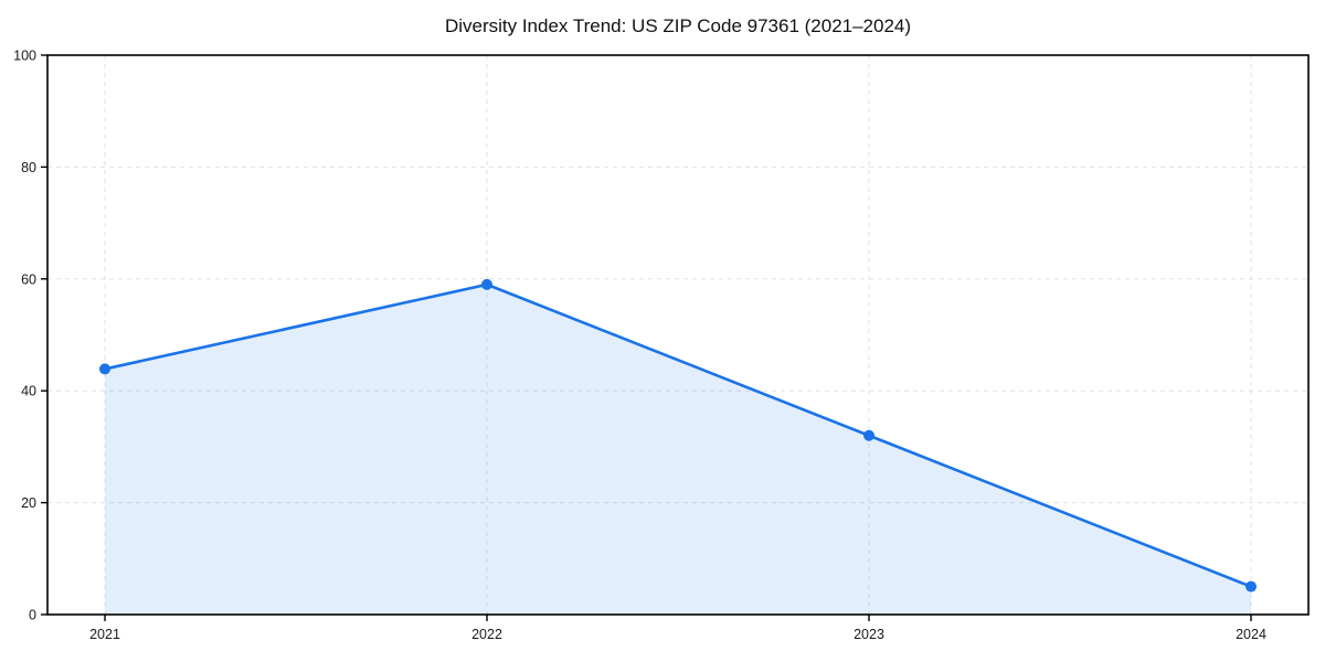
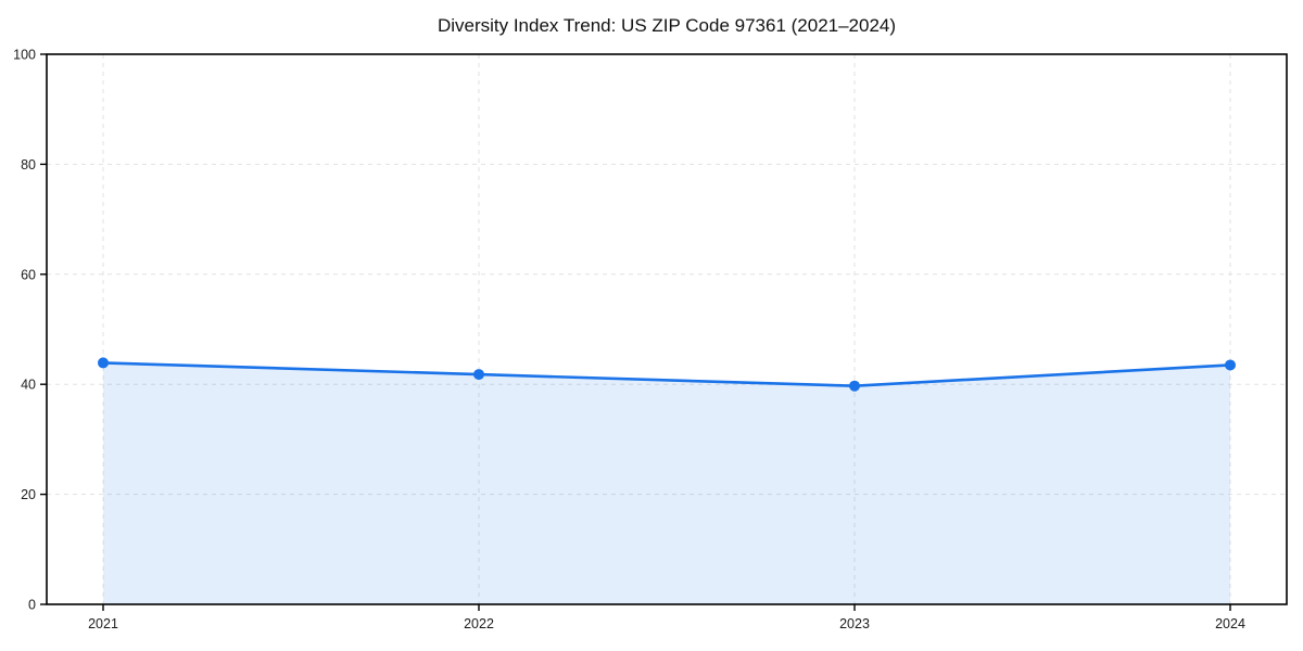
2022: 59 -> 42
2023: 32 -> 40
2024: 5 -> 44
